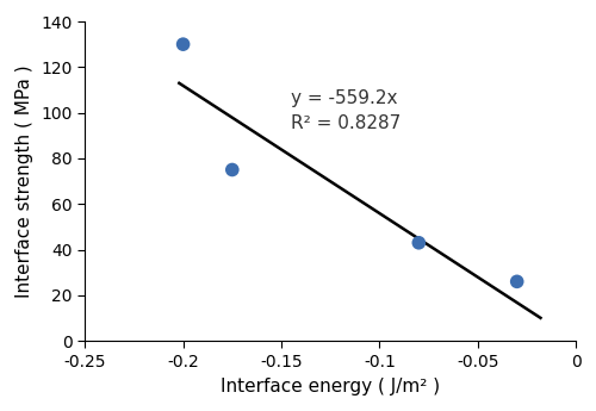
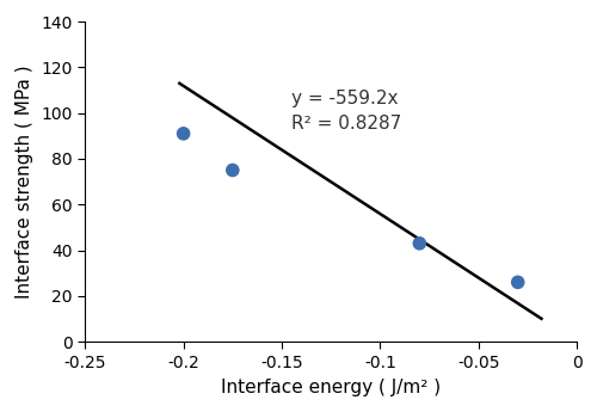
-0.2: 130 -> 91
